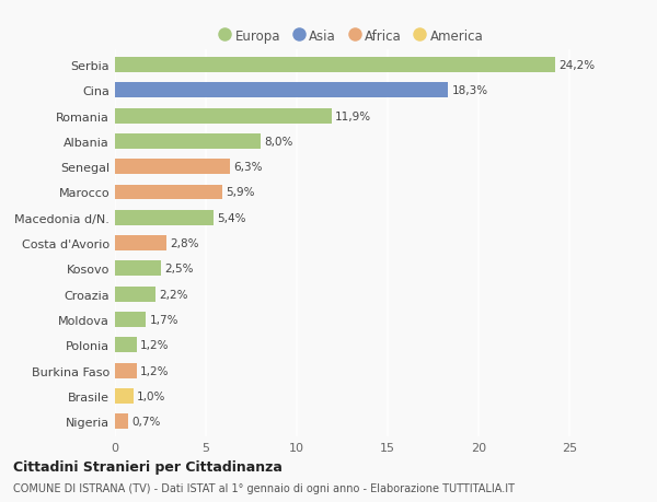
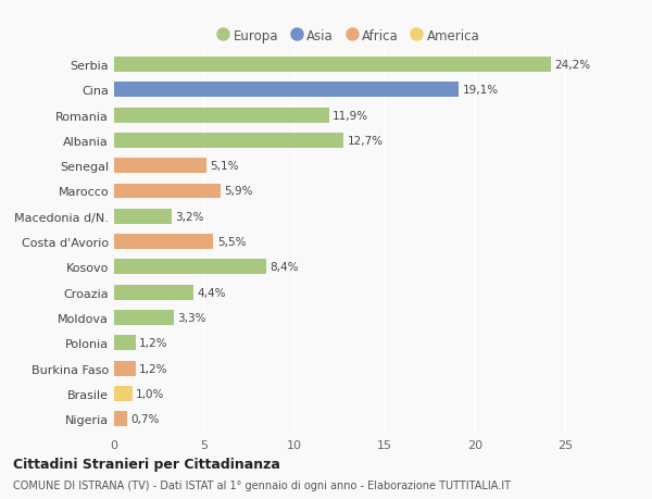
Cina: 18,3% -> 19,1%
Albania: 8,0% -> 12,7%
Senegal: 6,3% -> 5,1%
Macedonia d/N.: 5,4% -> 3,2%
Costa d'Avorio: 2,8% -> 5,5%
Kosovo: 2,5% -> 8,4%
Croazia: 2,2% -> 4,4%
Moldova: 1,7% -> 3,3%
